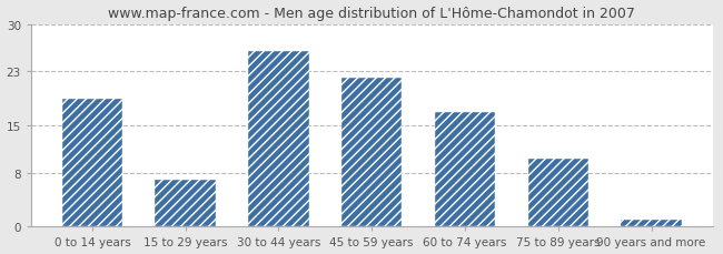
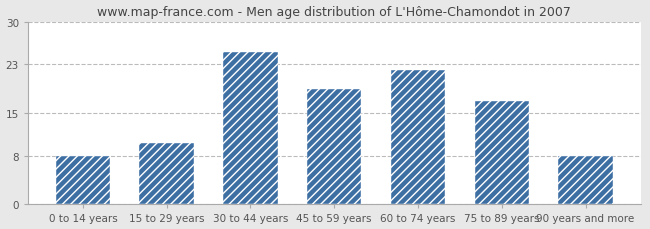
0 to 14 years: 19 -> 8
15 to 29 years: 7 -> 10
30 to 44 years: 26 -> 25
45 to 59 years: 22 -> 19
60 to 74 years: 17 -> 22
75 to 89 years: 10 -> 17
90 years and more: 1 -> 8
